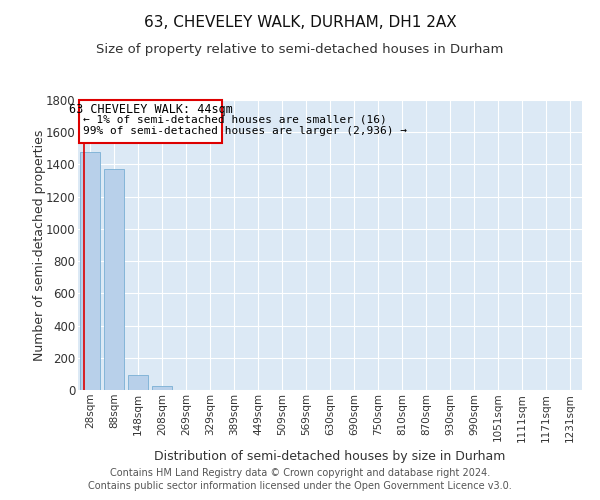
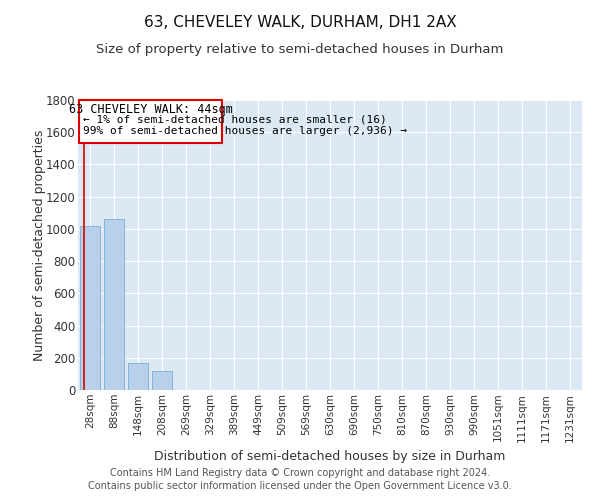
28sqm: 1480 -> 1020
88sqm: 1370 -> 1060
148sqm: 100 -> 170
208sqm: 20 -> 120
